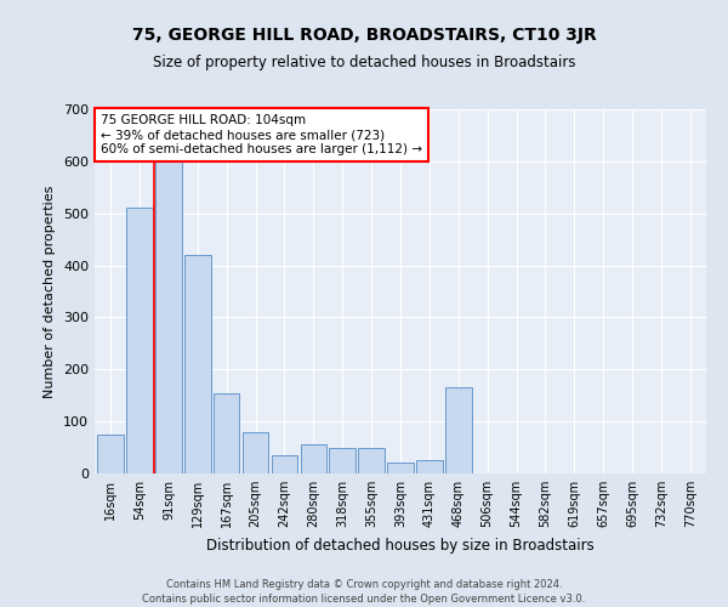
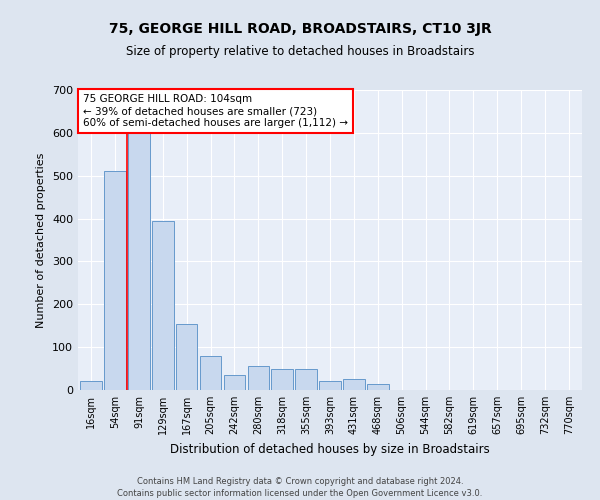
16sqm: 75 -> 20
129sqm: 420 -> 395
468sqm: 165 -> 15
